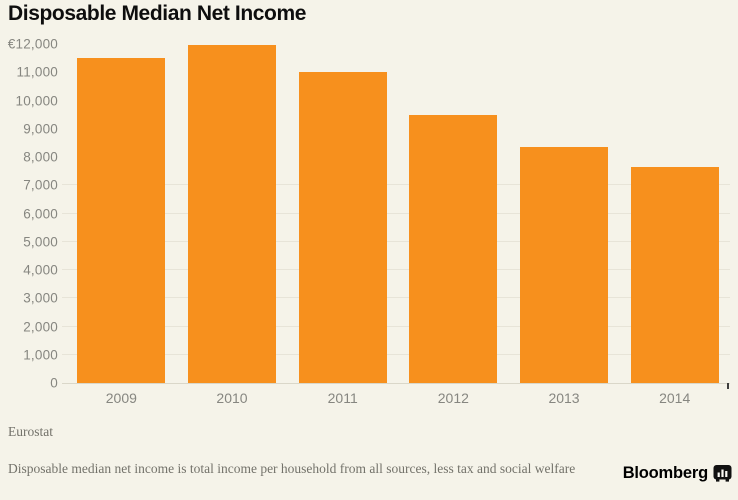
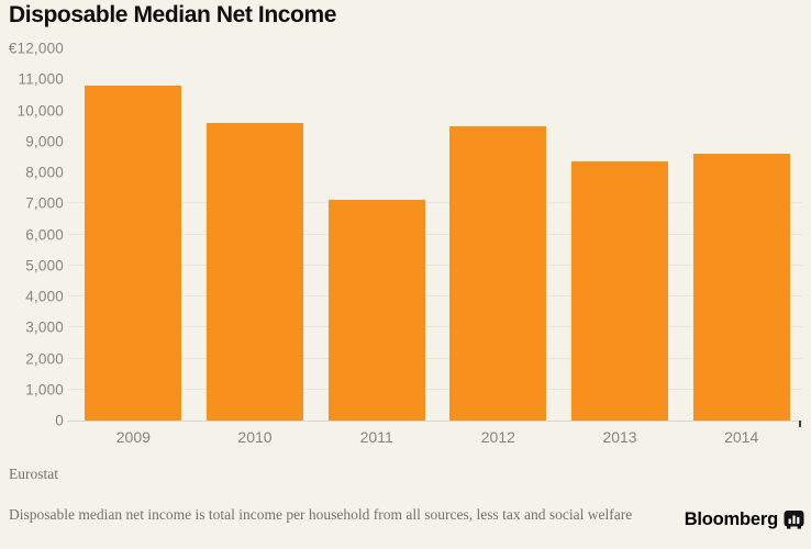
2009: €11500 -> €10800
2010: €12000 -> €9600
2011: €11000 -> €7100
2014: €7600 -> €8600
